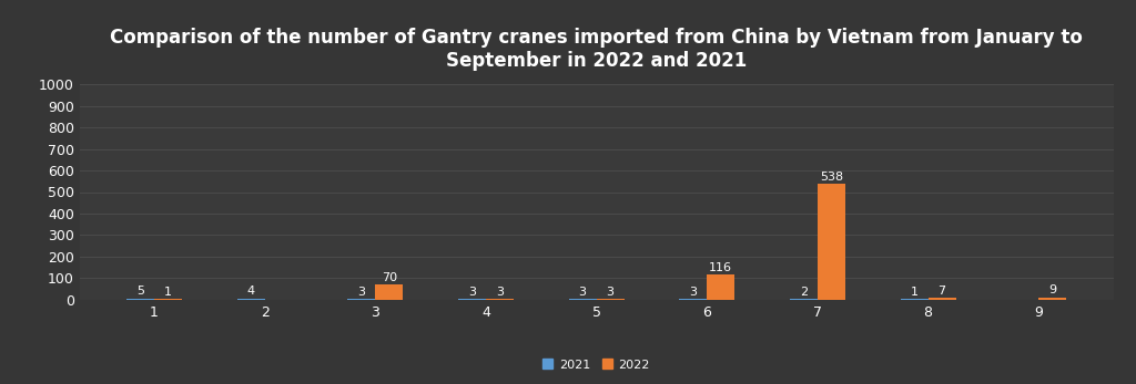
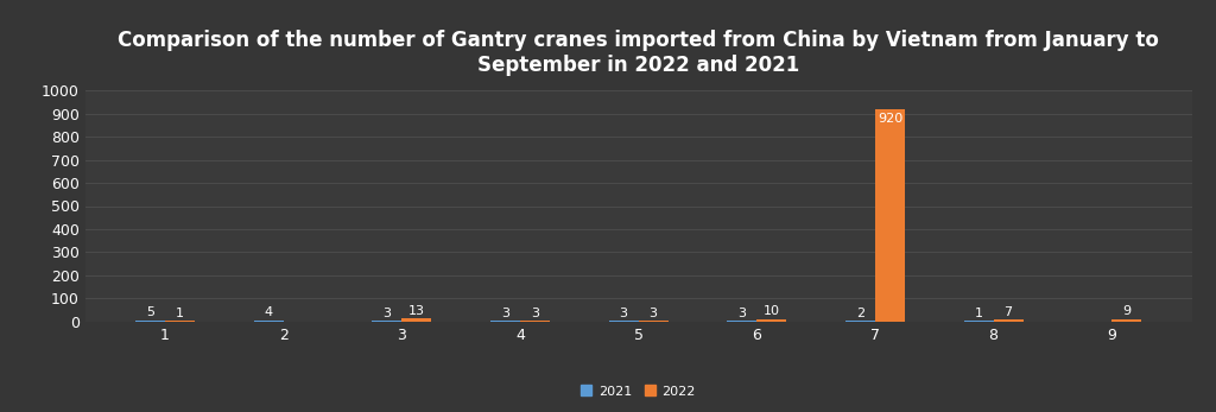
2022/3: 70 -> 13
2022/6: 116 -> 10
2022/7: 538 -> 920
